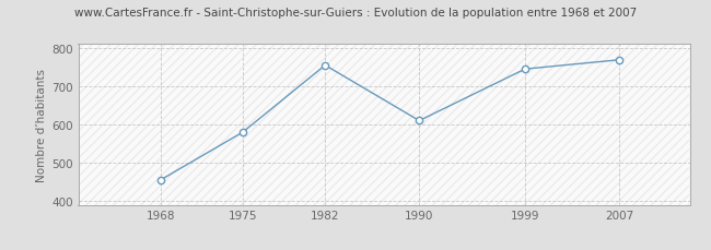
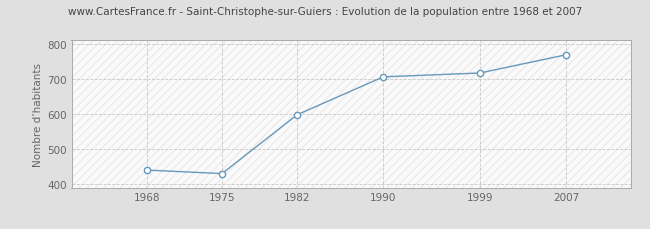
1968: 455 -> 440
1975: 580 -> 430
1982: 755 -> 598
1990: 610 -> 706
1999: 745 -> 717
